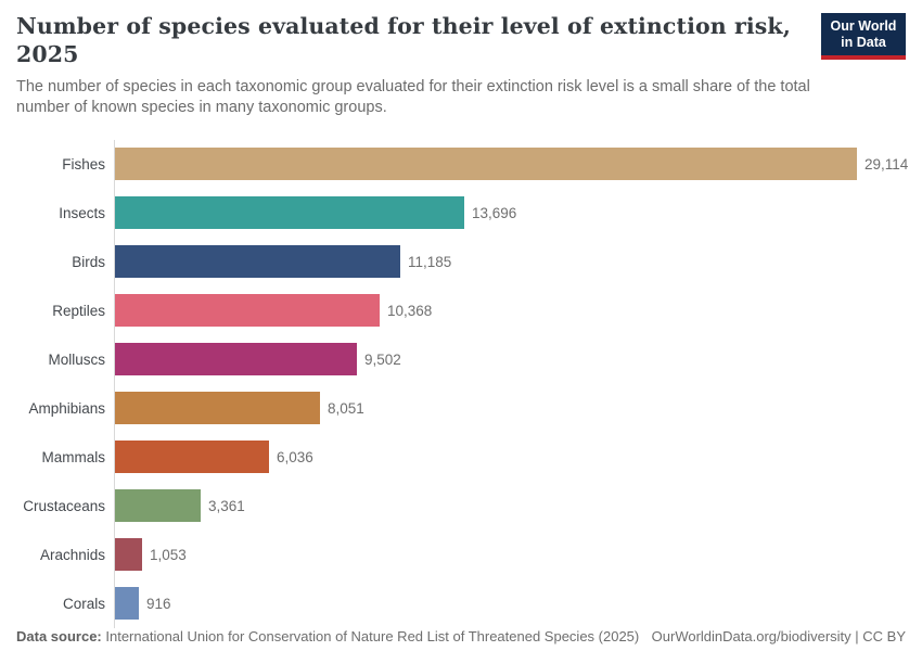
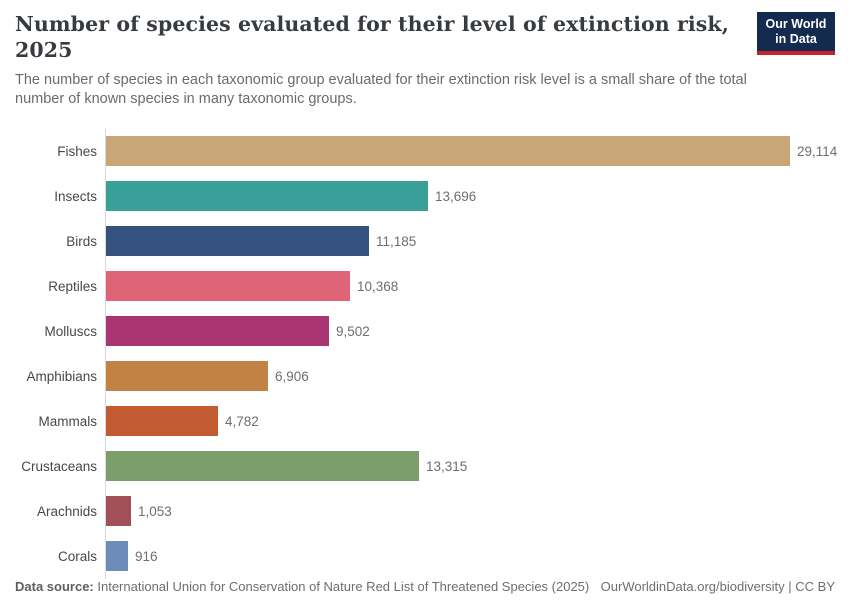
Amphibians: 8,051 -> 6,906
Mammals: 6,036 -> 4,782
Crustaceans: 3,361 -> 13,315
